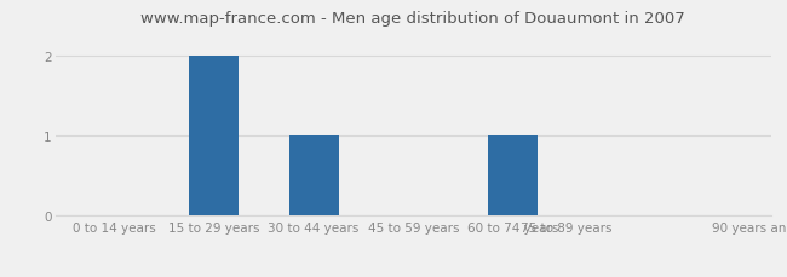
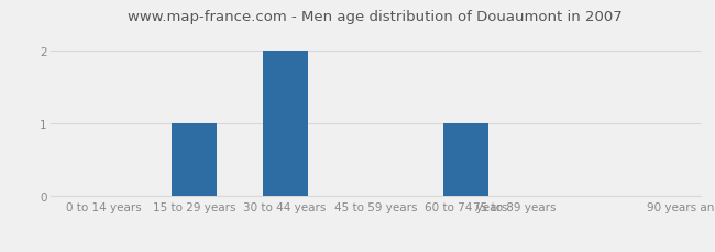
15 to 29 years: 2 -> 1
30 to 44 years: 1 -> 2
